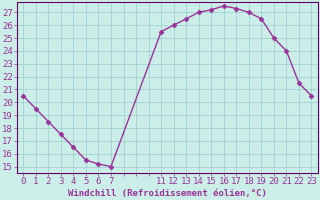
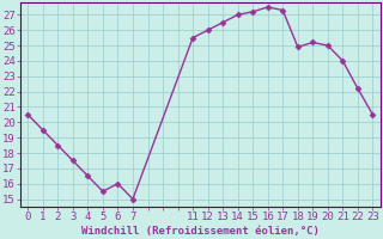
6: 15.2 -> 16.0
18: 27.0 -> 24.9
19: 26.5 -> 25.2
22: 21.5 -> 22.2
